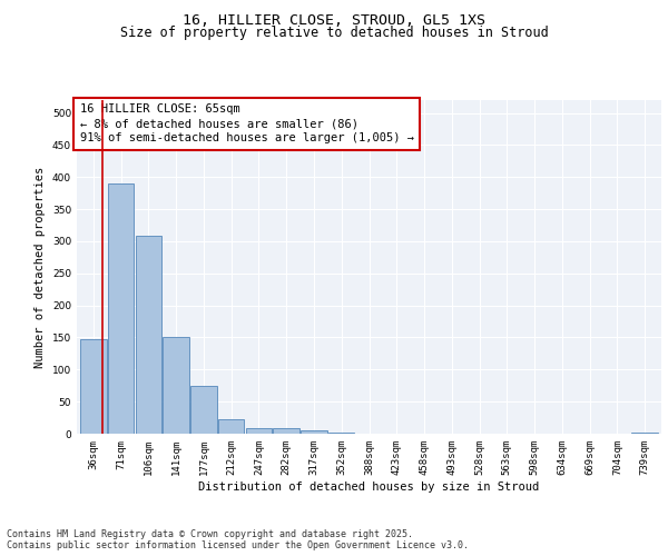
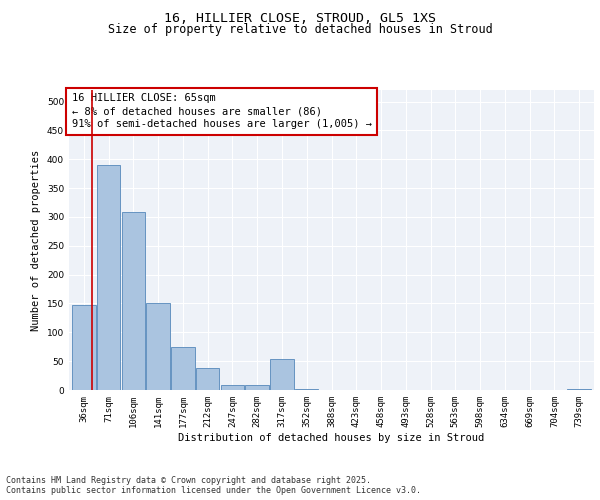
212sqm: 22 -> 38
317sqm: 5 -> 54
